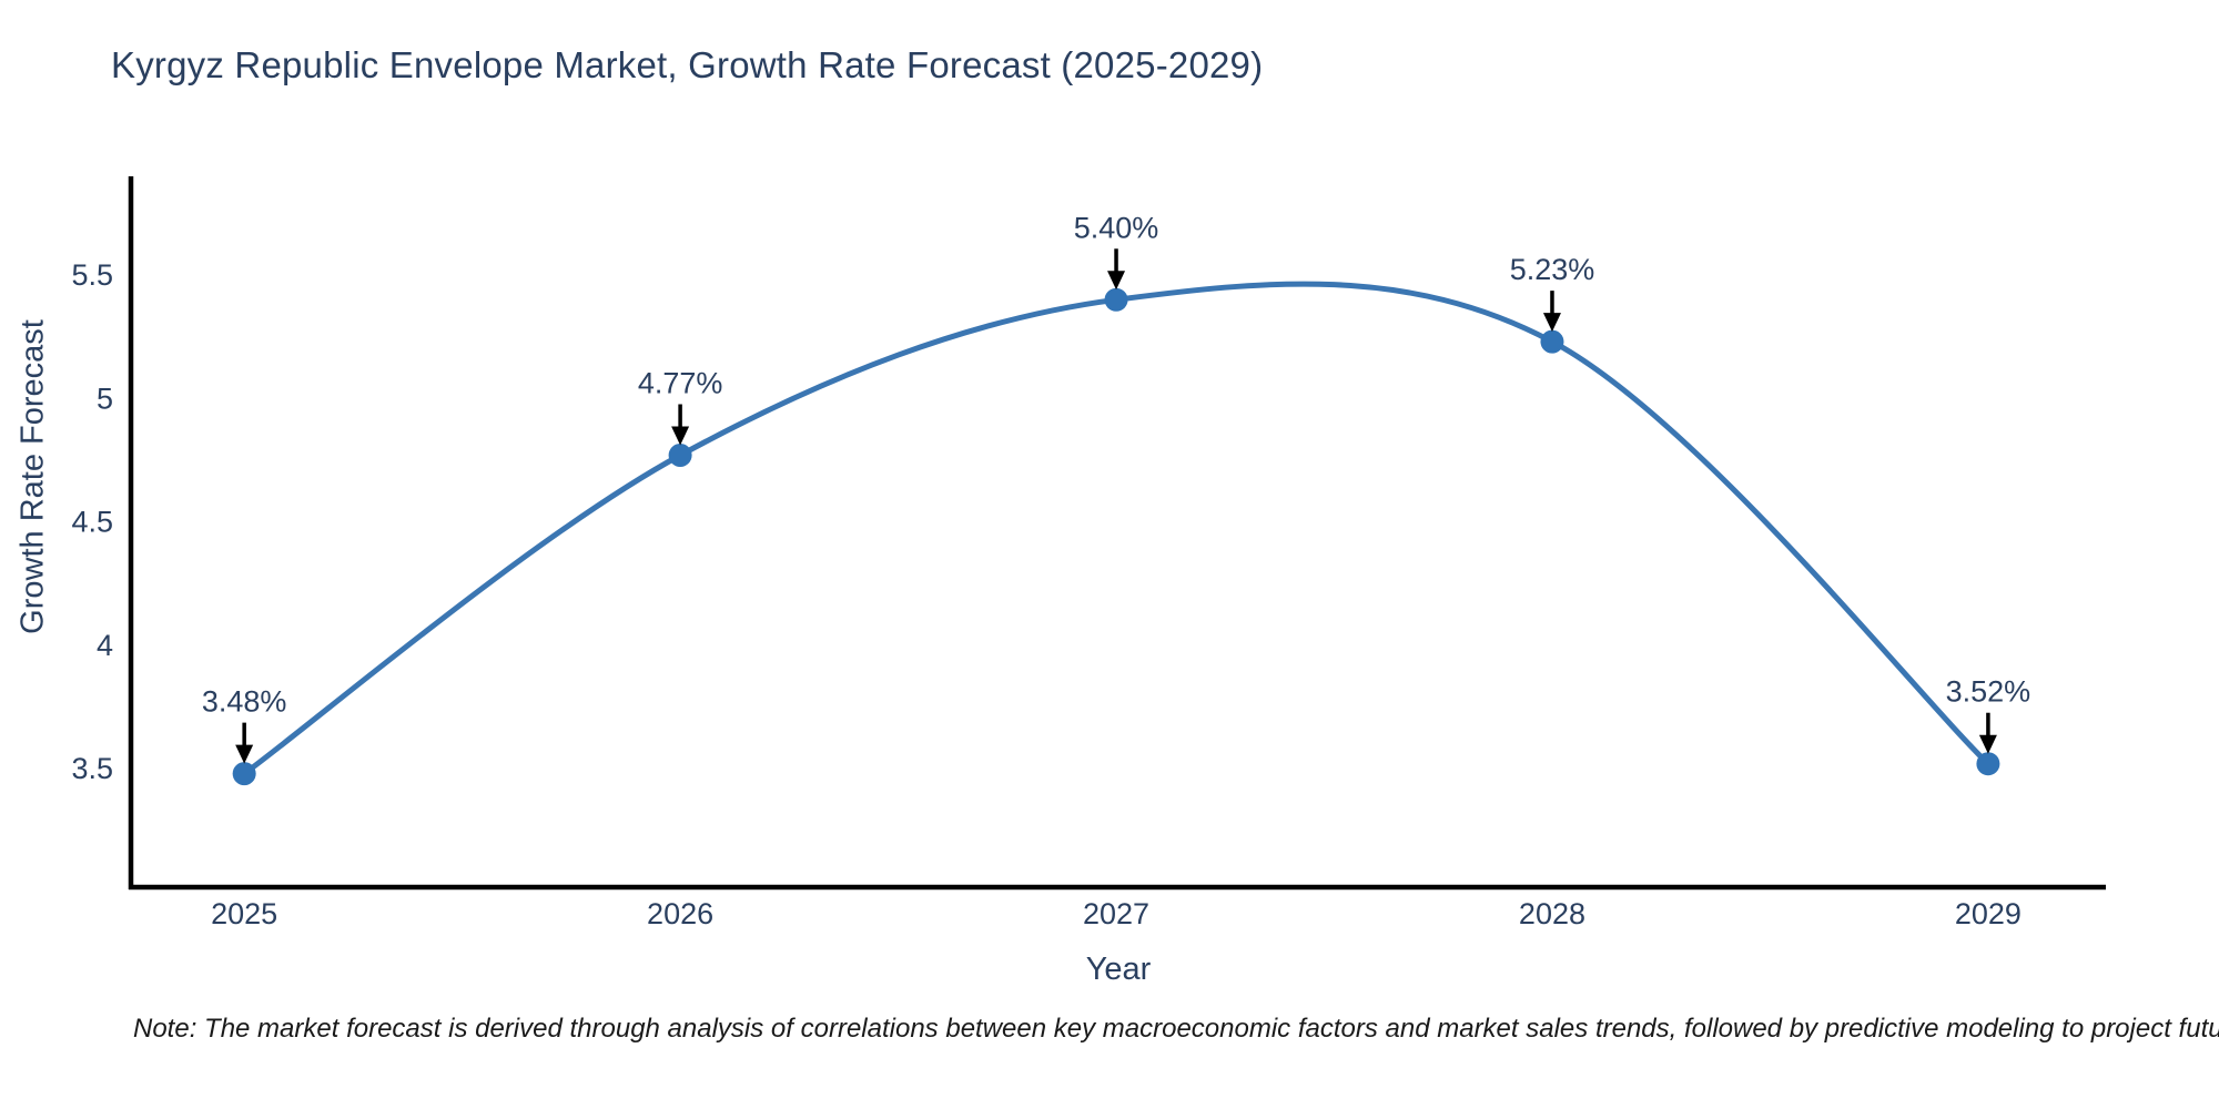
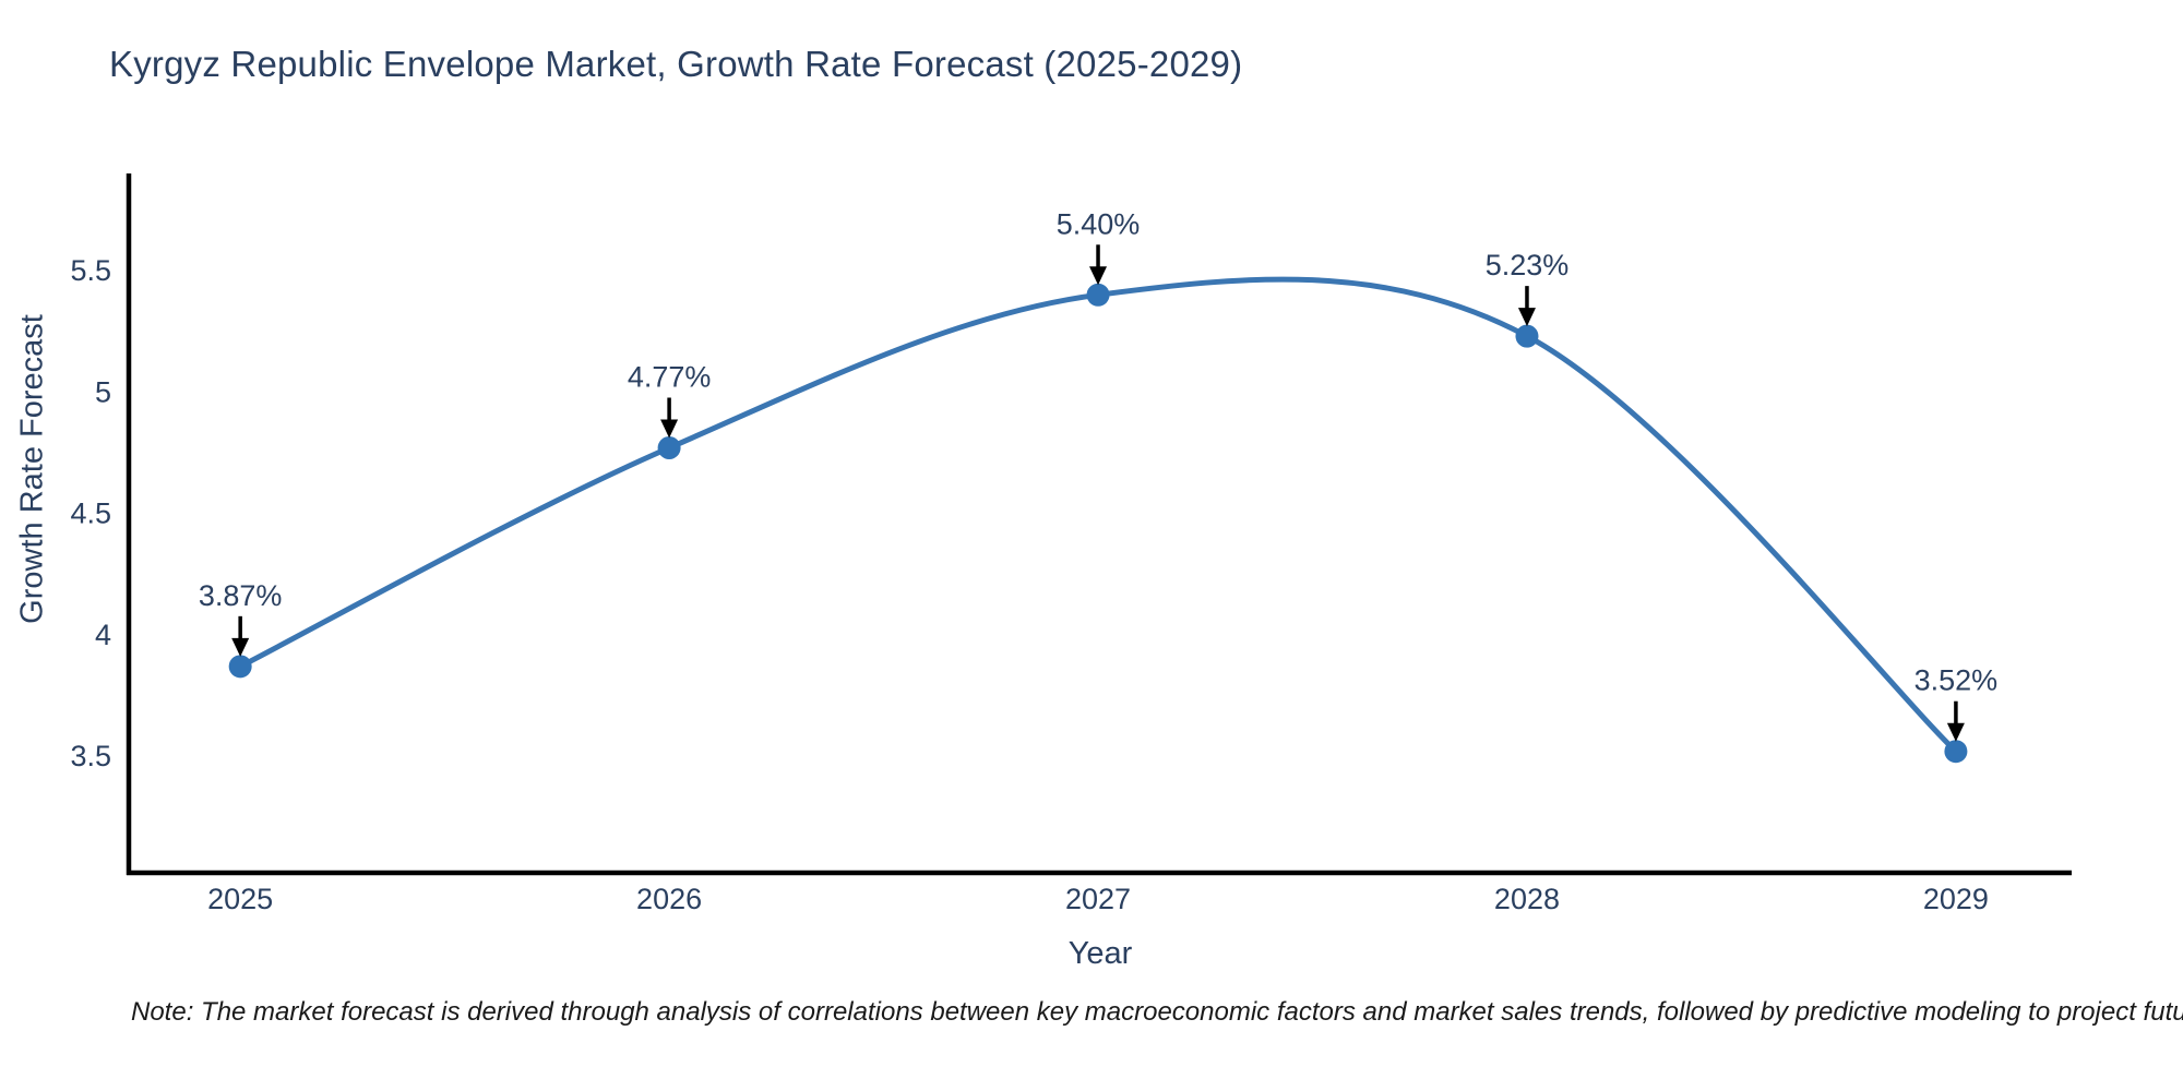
2025: 3.48% -> 3.87%
